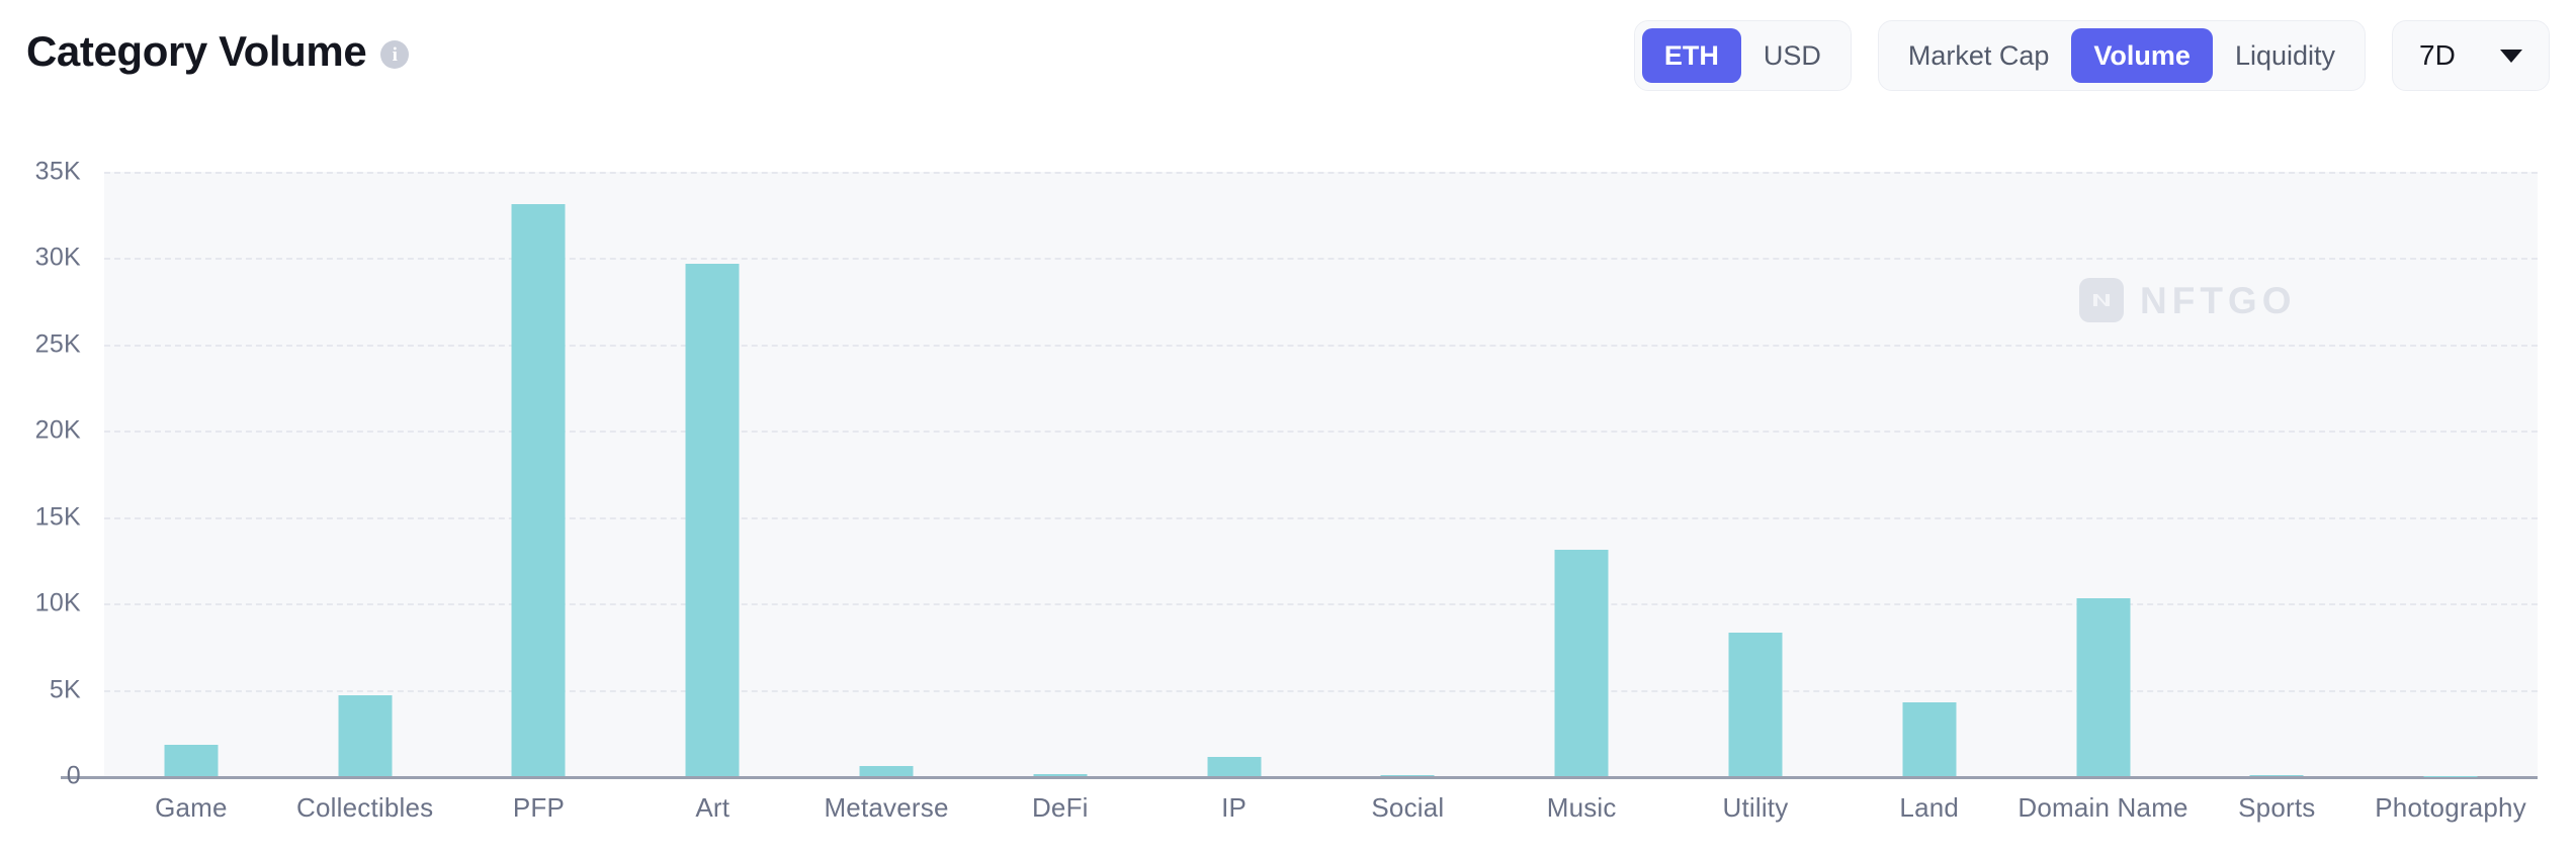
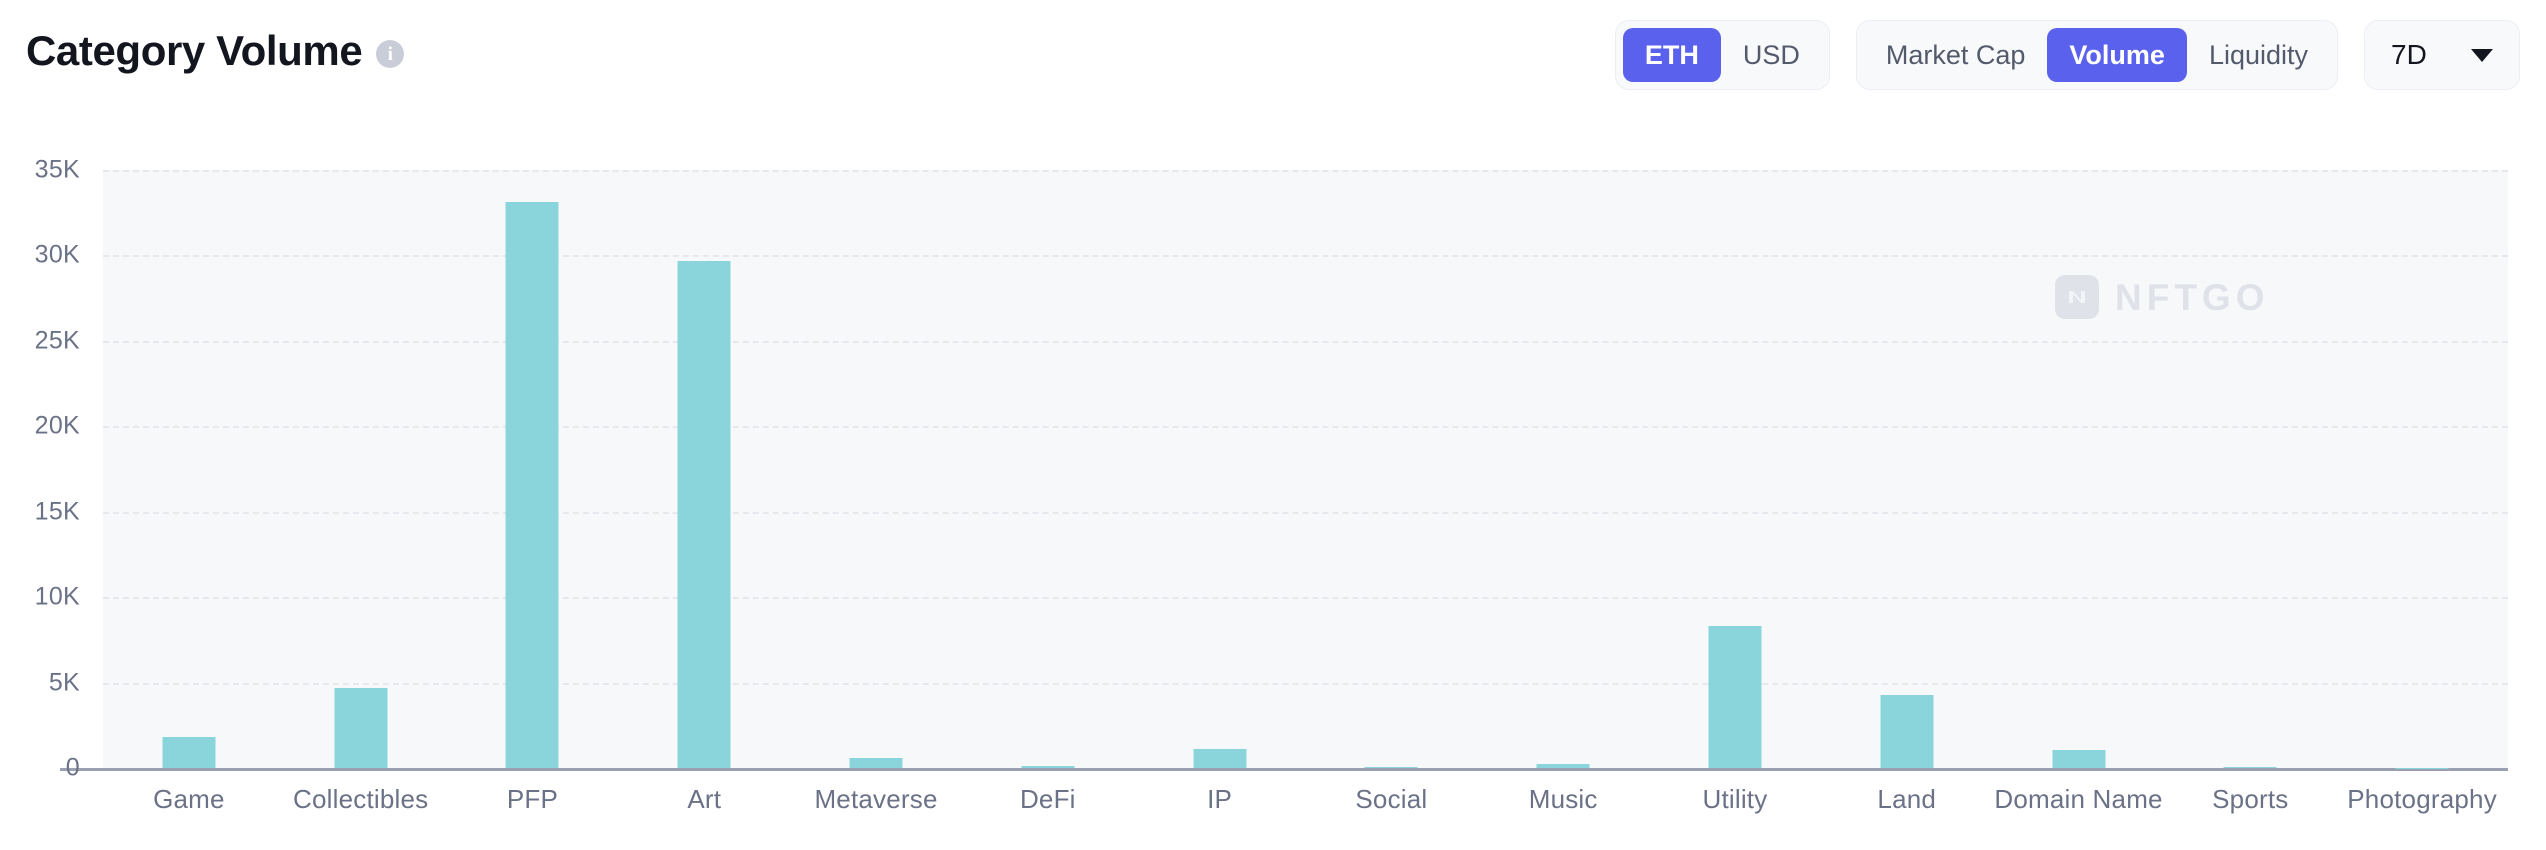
Music: 13.1K -> 0.2K
Domain Name: 10.3K -> 1.0K
